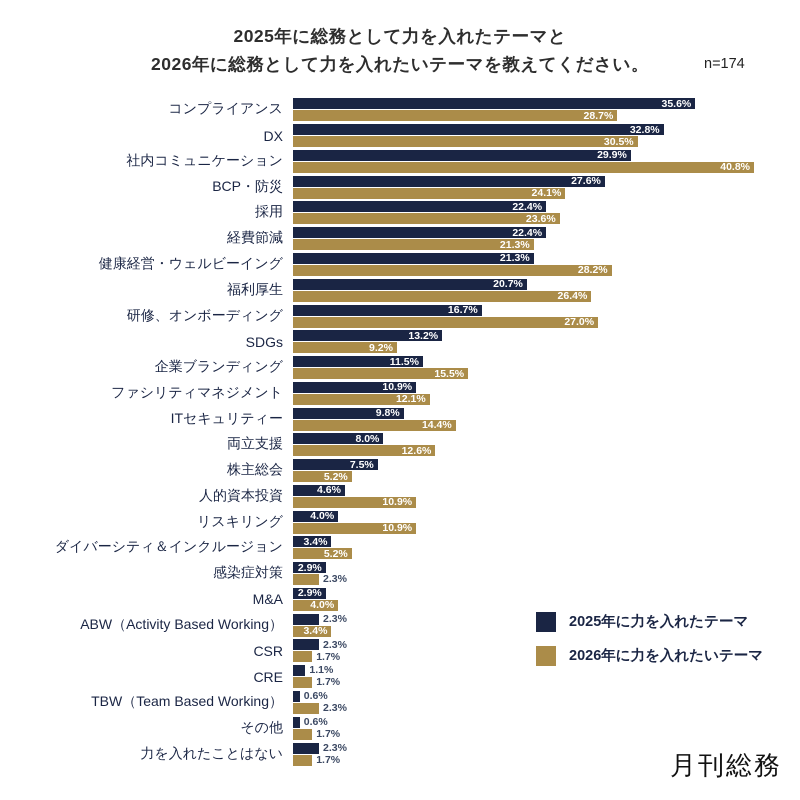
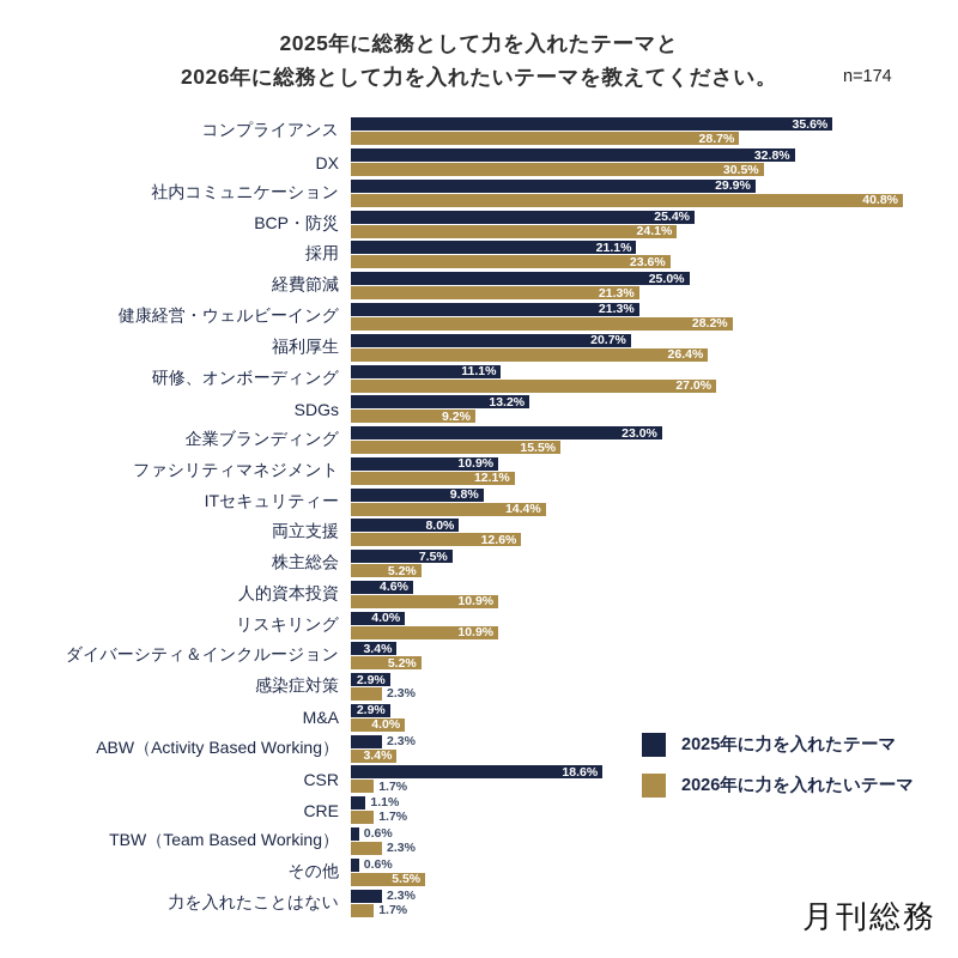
2025年に力を入れたテーマ/BCP・防災: 27.6% -> 25.4%
2025年に力を入れたテーマ/採用: 22.4% -> 21.1%
2025年に力を入れたテーマ/経費節減: 22.4% -> 25.0%
2025年に力を入れたテーマ/研修、オンボーディング: 16.7% -> 11.1%
2025年に力を入れたテーマ/企業ブランディング: 11.5% -> 23.0%
2025年に力を入れたテーマ/CSR: 2.3% -> 18.6%
2026年に力を入れたいテーマ/その他: 1.7% -> 5.5%
